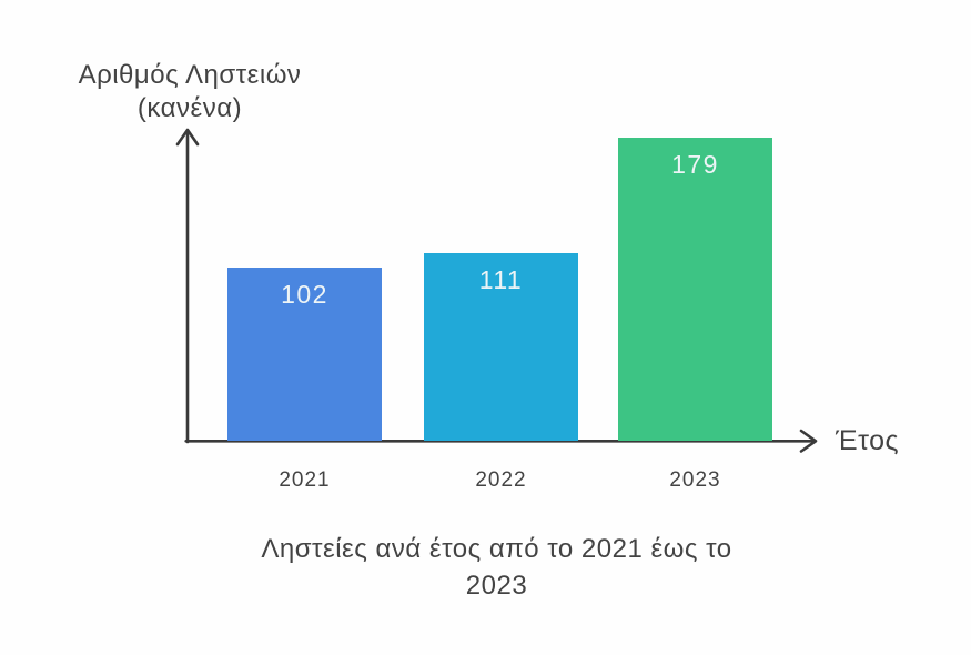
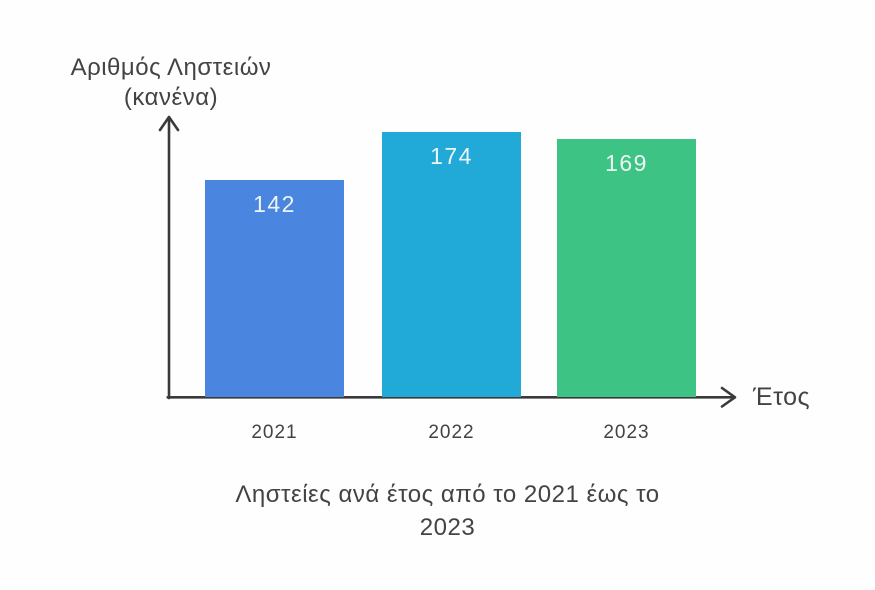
2021: 102 -> 142
2022: 111 -> 174
2023: 179 -> 169
